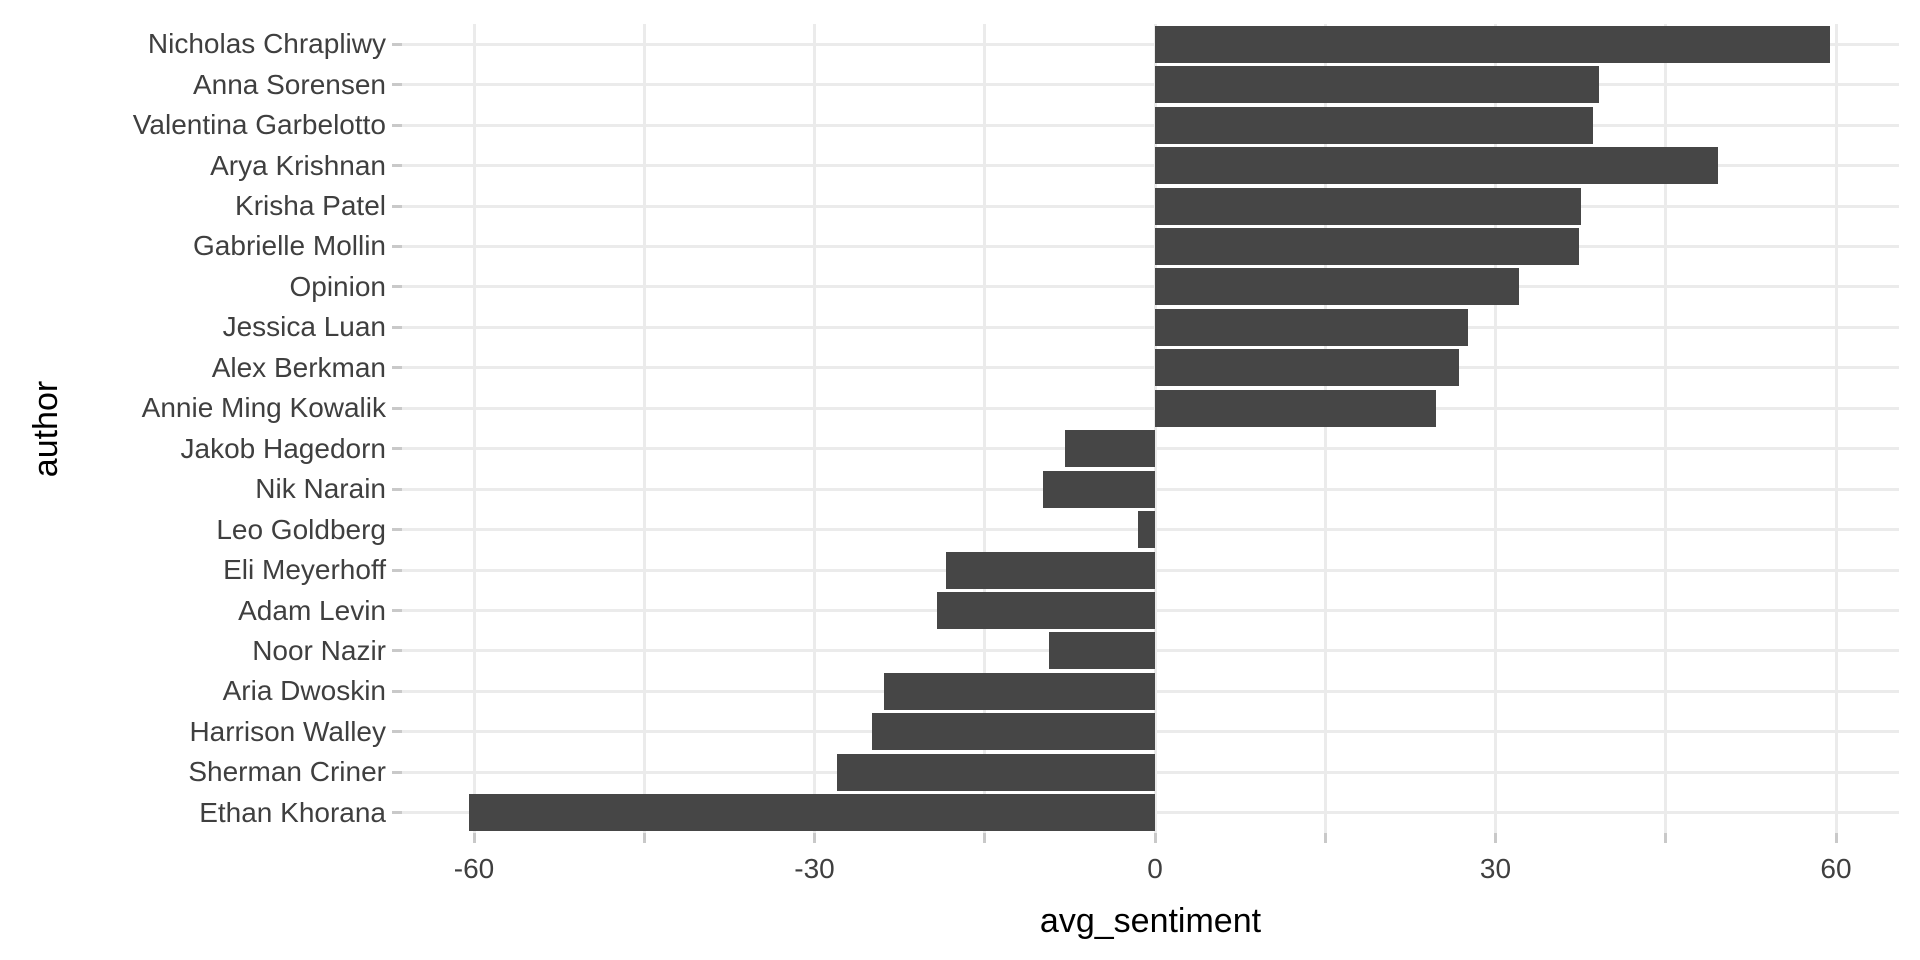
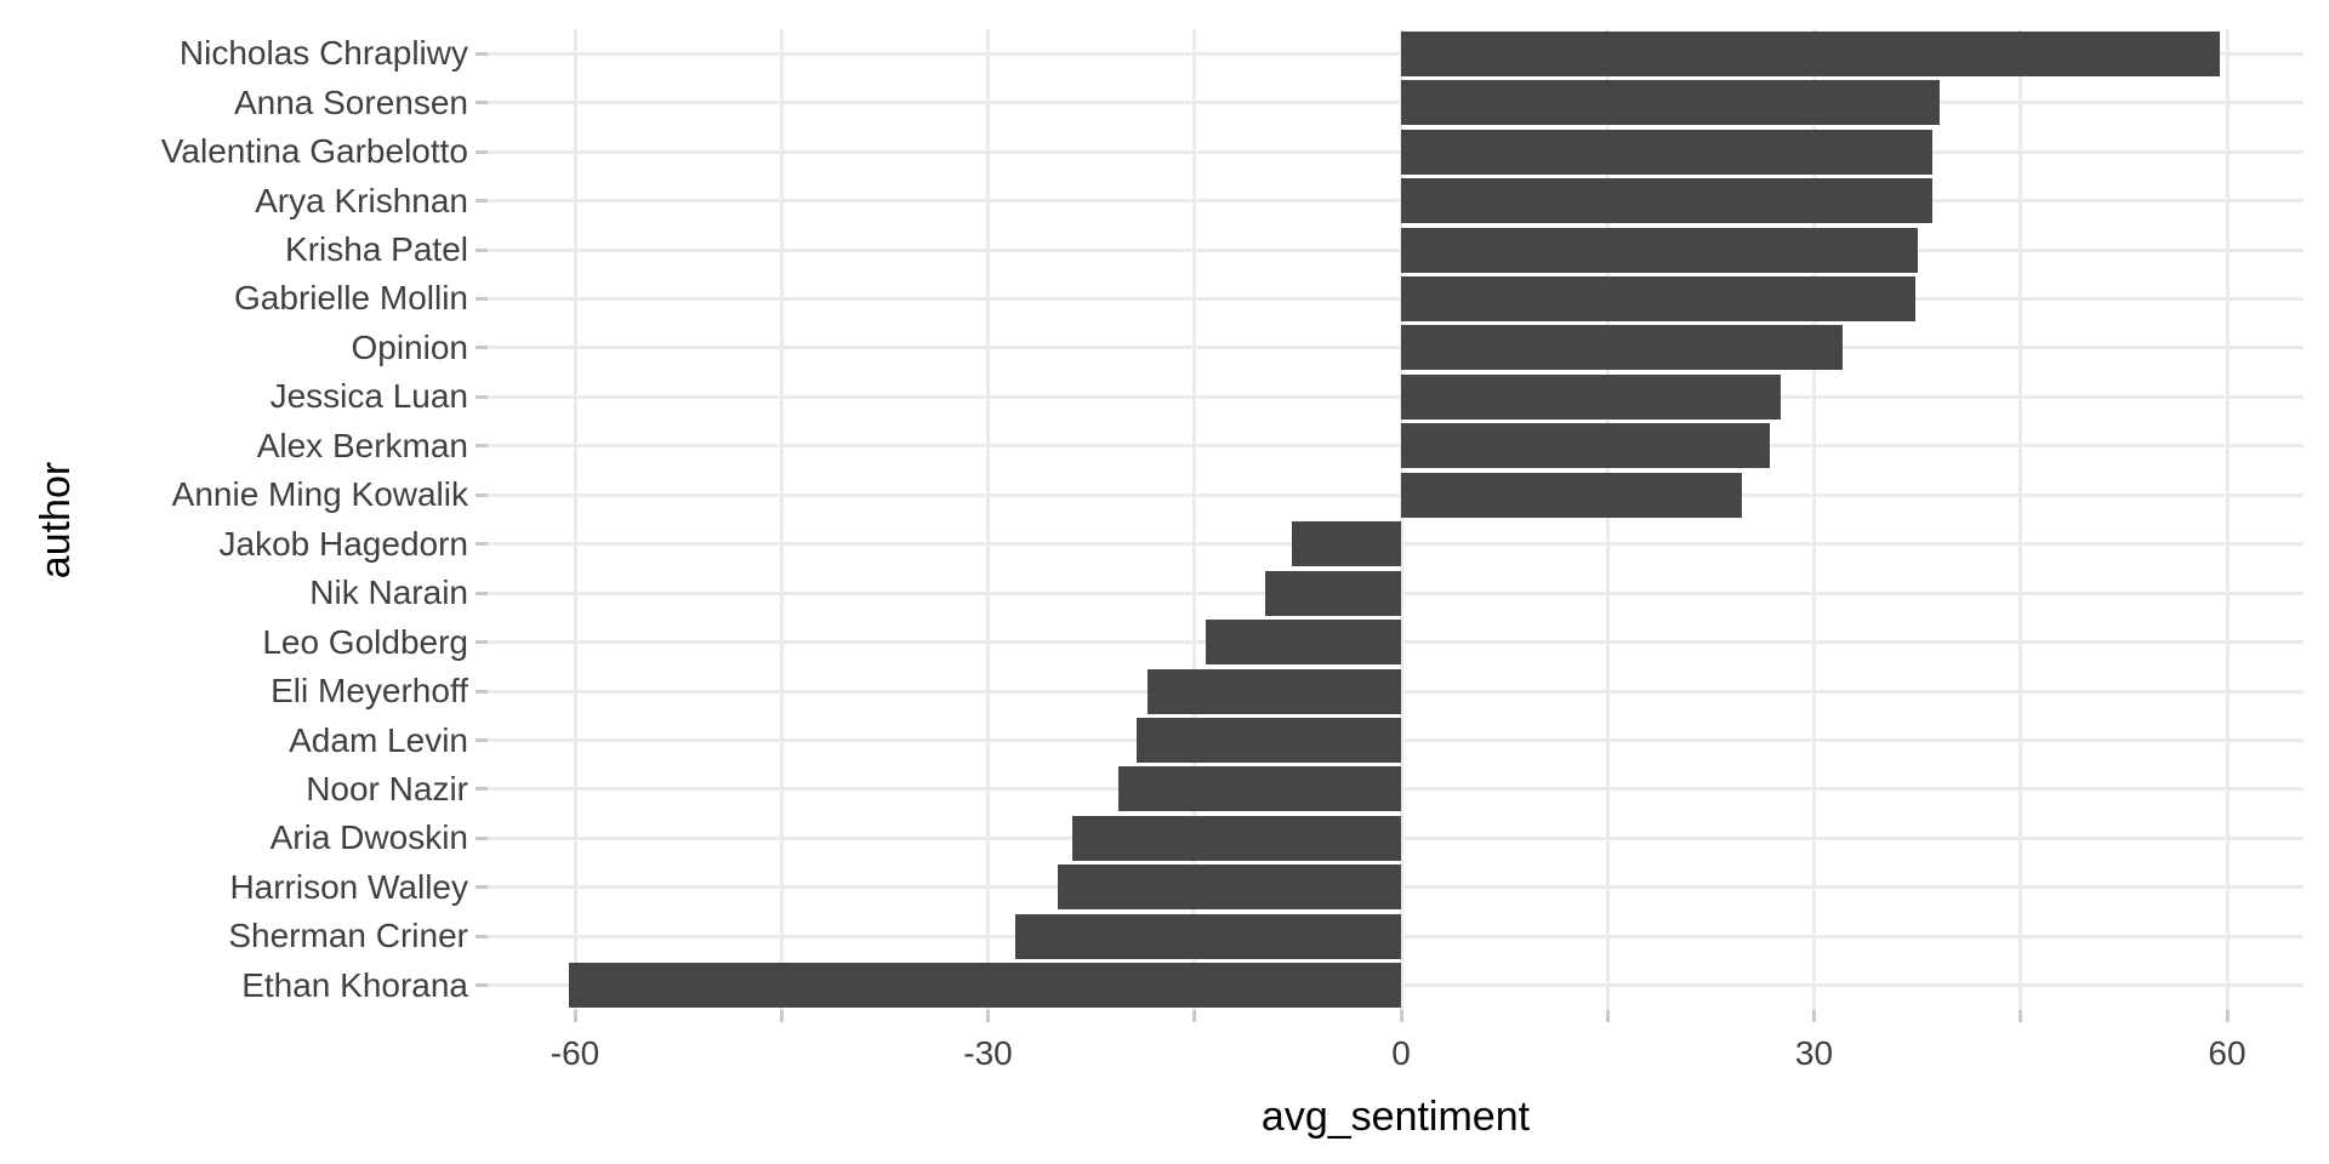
Arya Krishnan: 49.6 -> 38.6
Leo Goldberg: -1.5 -> -14.2
Noor Nazir: -9.3 -> -20.5
